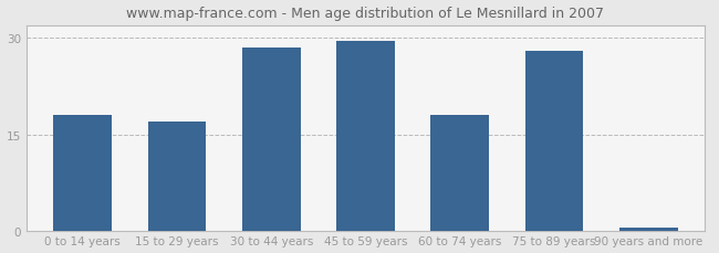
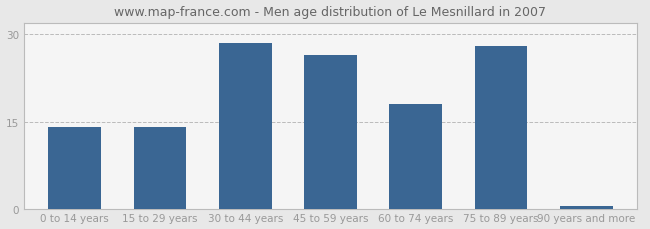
0 to 14 years: 18.0 -> 14.0
15 to 29 years: 17.0 -> 14.0
45 to 59 years: 29.5 -> 26.4
